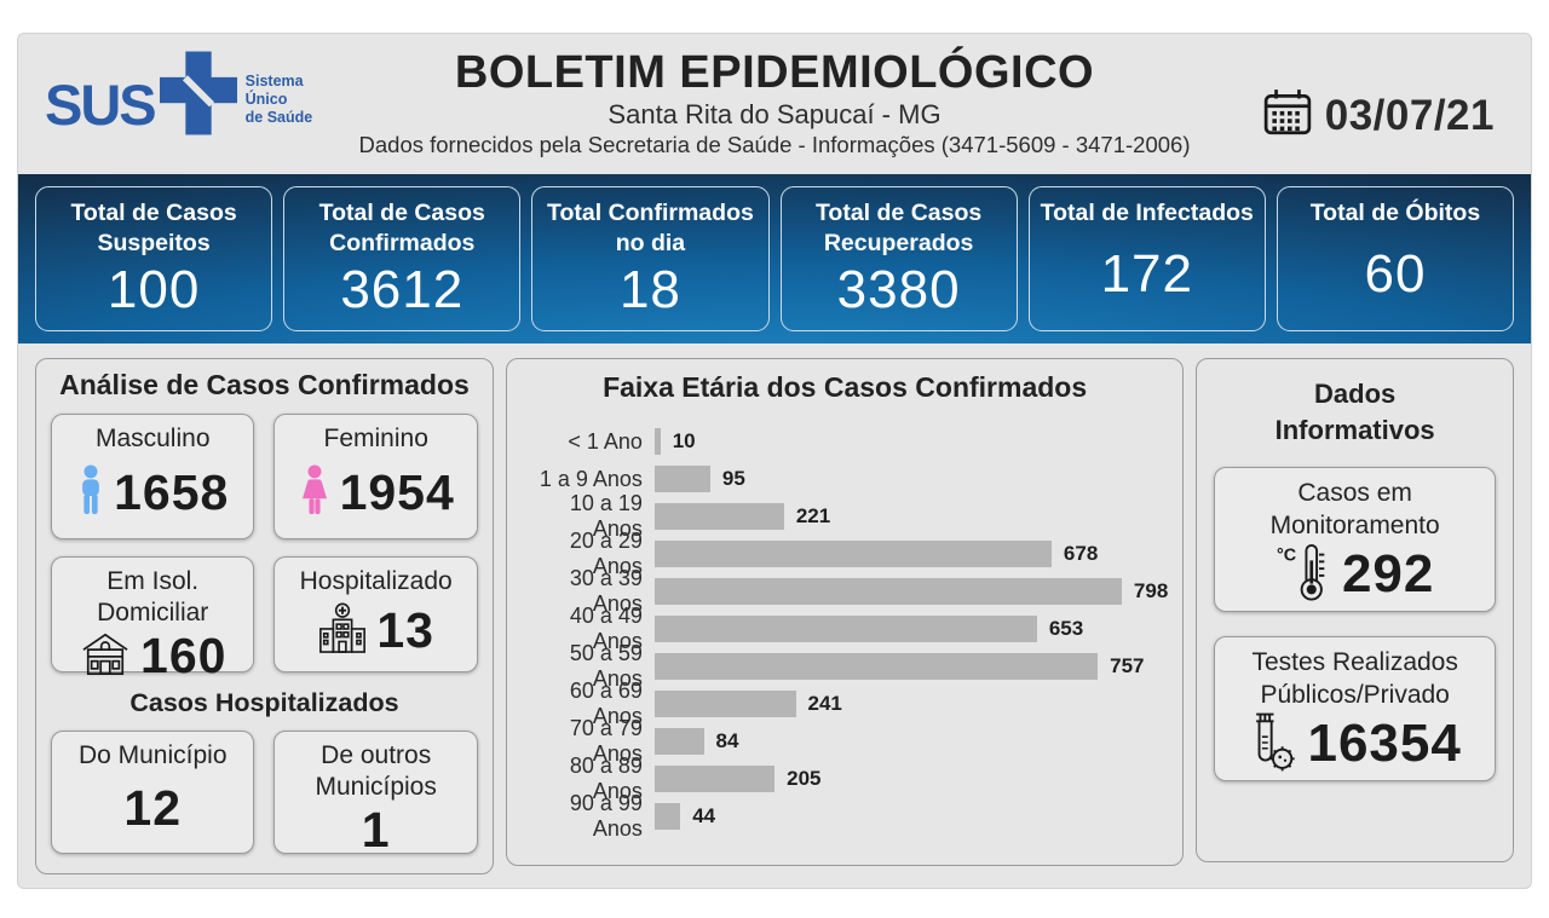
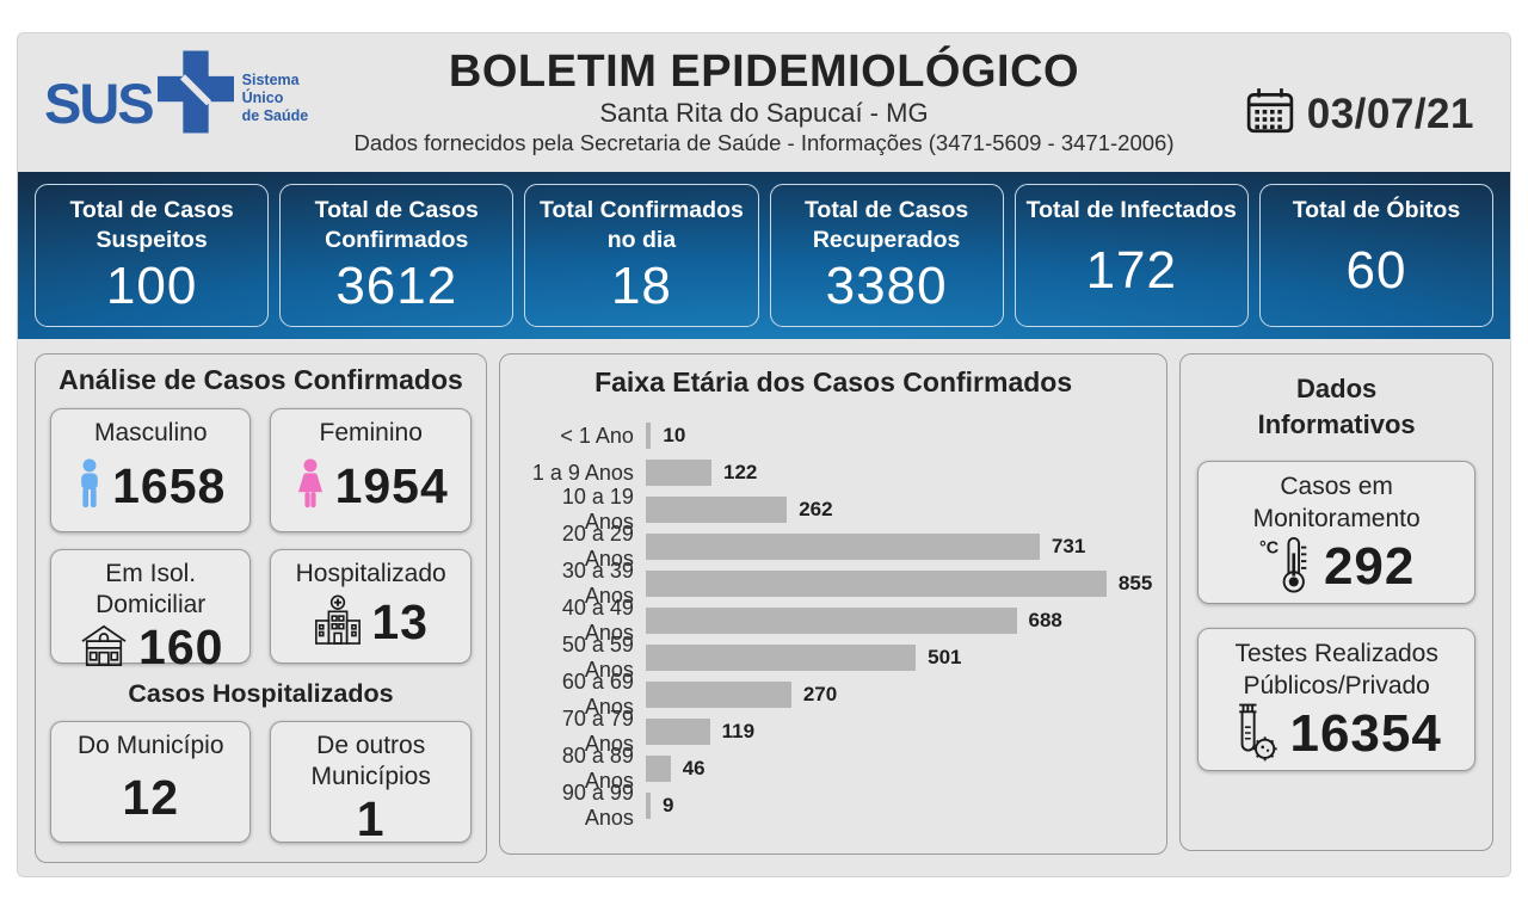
1 a 9 Anos: 95 -> 122
10 a 19 Anos: 221 -> 262
20 a 29 Anos: 678 -> 731
30 a 39 Anos: 798 -> 855
40 a 49 Anos: 653 -> 688
50 a 59 Anos: 757 -> 501
60 a 69 Anos: 241 -> 270
70 a 79 Anos: 84 -> 119
80 a 89 Anos: 205 -> 46
90 a 99 Anos: 44 -> 9
